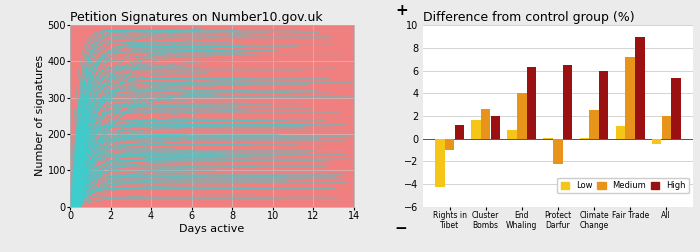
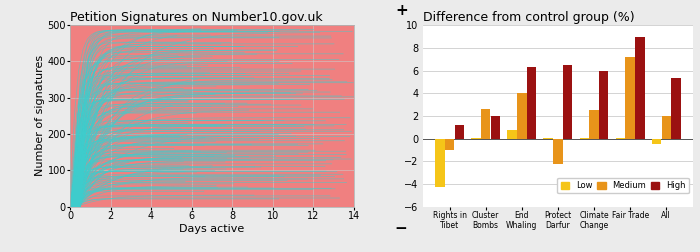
Difference from control group (%)/Low/Cluster Bombs: 1.6 -> 0.1
Difference from control group (%)/Low/Fair Trade: 1.1 -> 0.1
